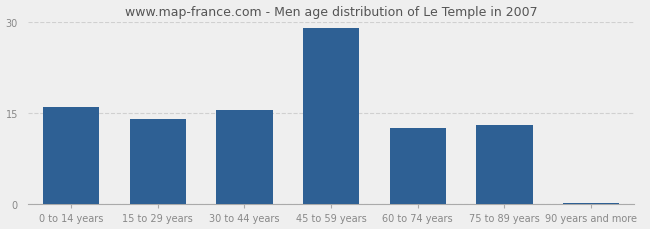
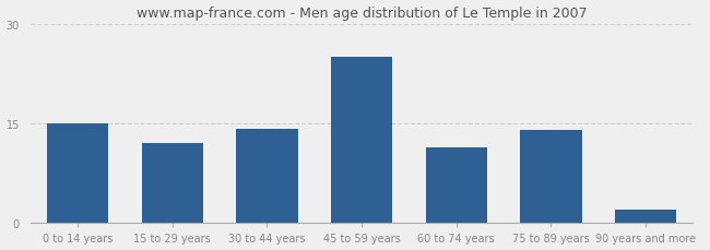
0 to 14 years: 16.0 -> 15.0
15 to 29 years: 14.0 -> 12.0
30 to 44 years: 15.5 -> 14.2
45 to 59 years: 29.0 -> 25.0
60 to 74 years: 12.5 -> 11.4
75 to 89 years: 13.0 -> 14.0
90 years and more: 0.3 -> 2.0
